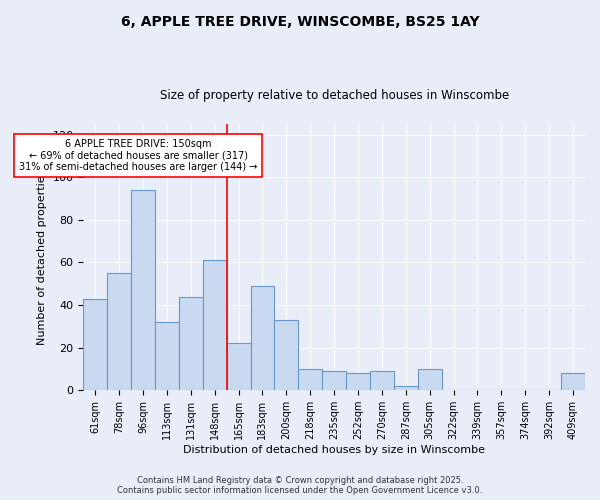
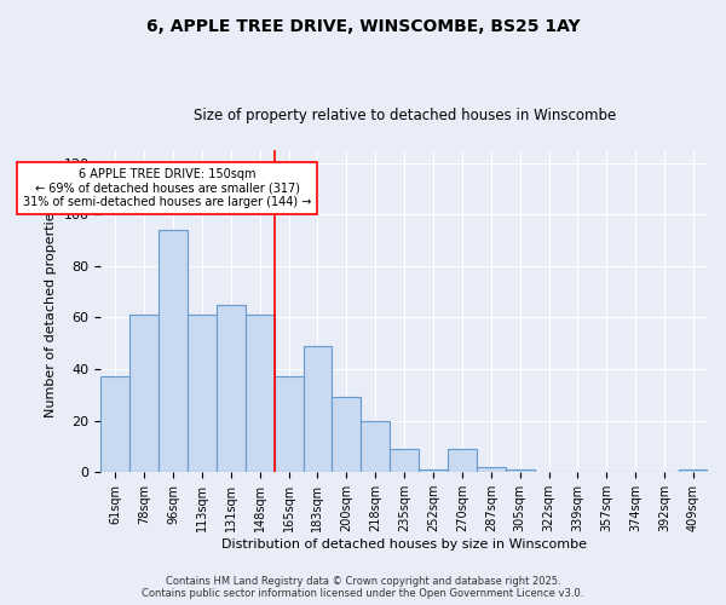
61sqm: 43 -> 37
78sqm: 55 -> 61
113sqm: 32 -> 61
131sqm: 44 -> 65
165sqm: 22 -> 37
200sqm: 33 -> 29
218sqm: 10 -> 20
252sqm: 8 -> 1
305sqm: 10 -> 1
409sqm: 8 -> 1
